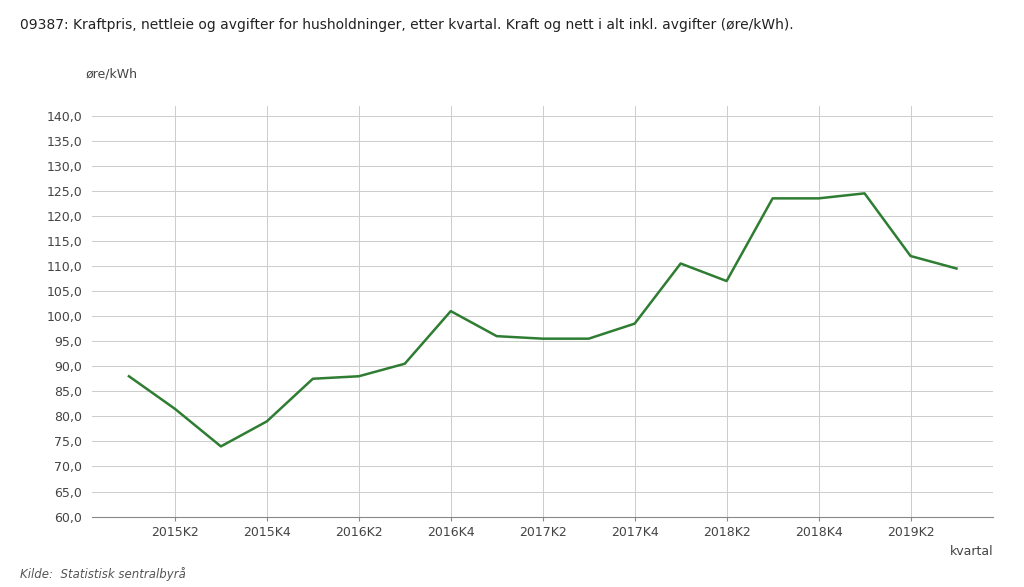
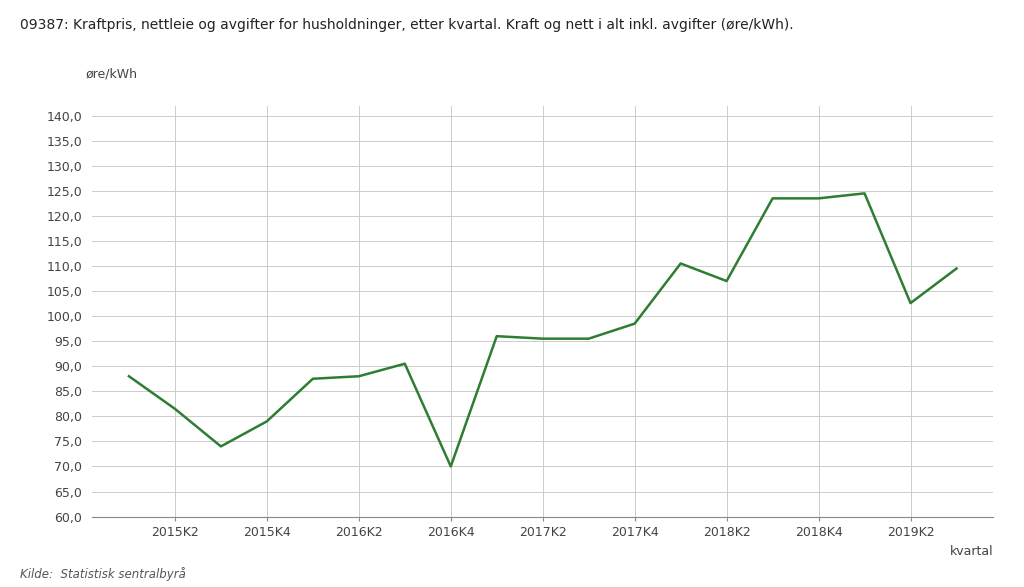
2016K4: 101,0 -> 70,0
2019K2: 112,0 -> 102,6
